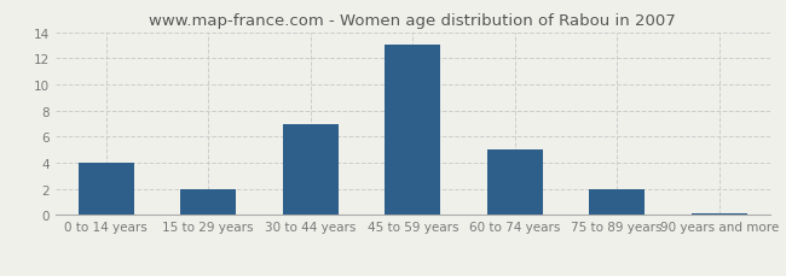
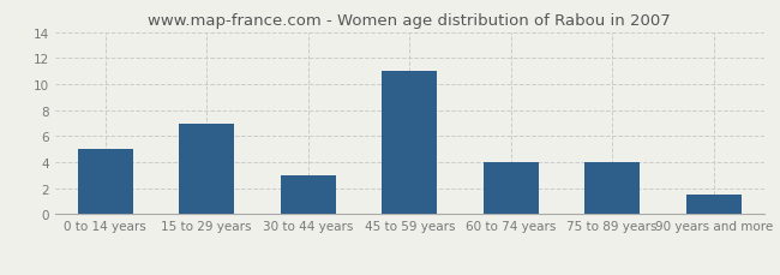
0 to 14 years: 4.0 -> 5.0
15 to 29 years: 2.0 -> 7.0
30 to 44 years: 7.0 -> 3.0
45 to 59 years: 13.0 -> 11.0
60 to 74 years: 5.0 -> 4.0
75 to 89 years: 2.0 -> 4.0
90 years and more: 0.1 -> 1.5
